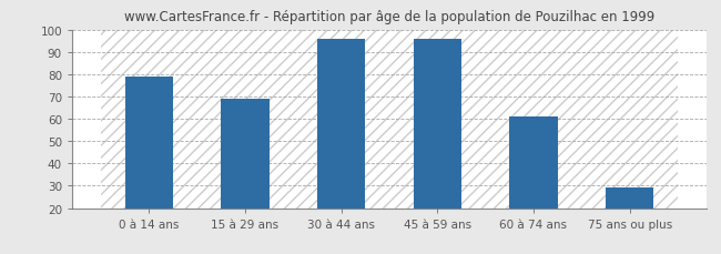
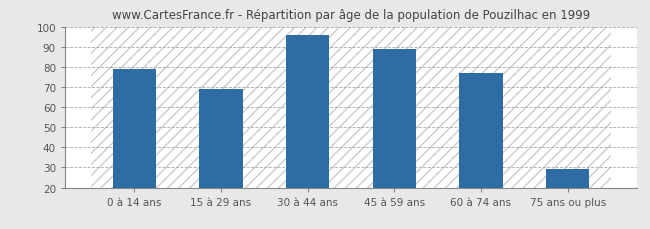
45 à 59 ans: 96 -> 89
60 à 74 ans: 61 -> 77
